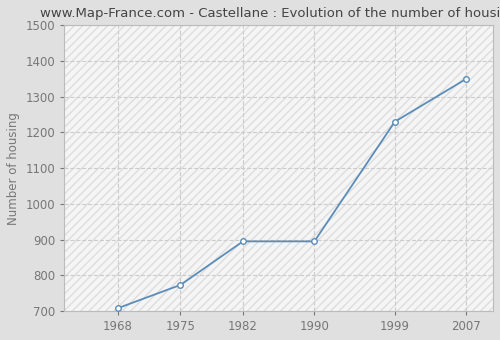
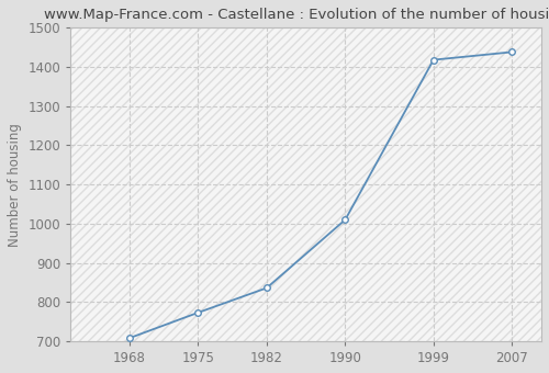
1982: 895 -> 836
1990: 895 -> 1010
1999: 1230 -> 1418
2007: 1350 -> 1438
